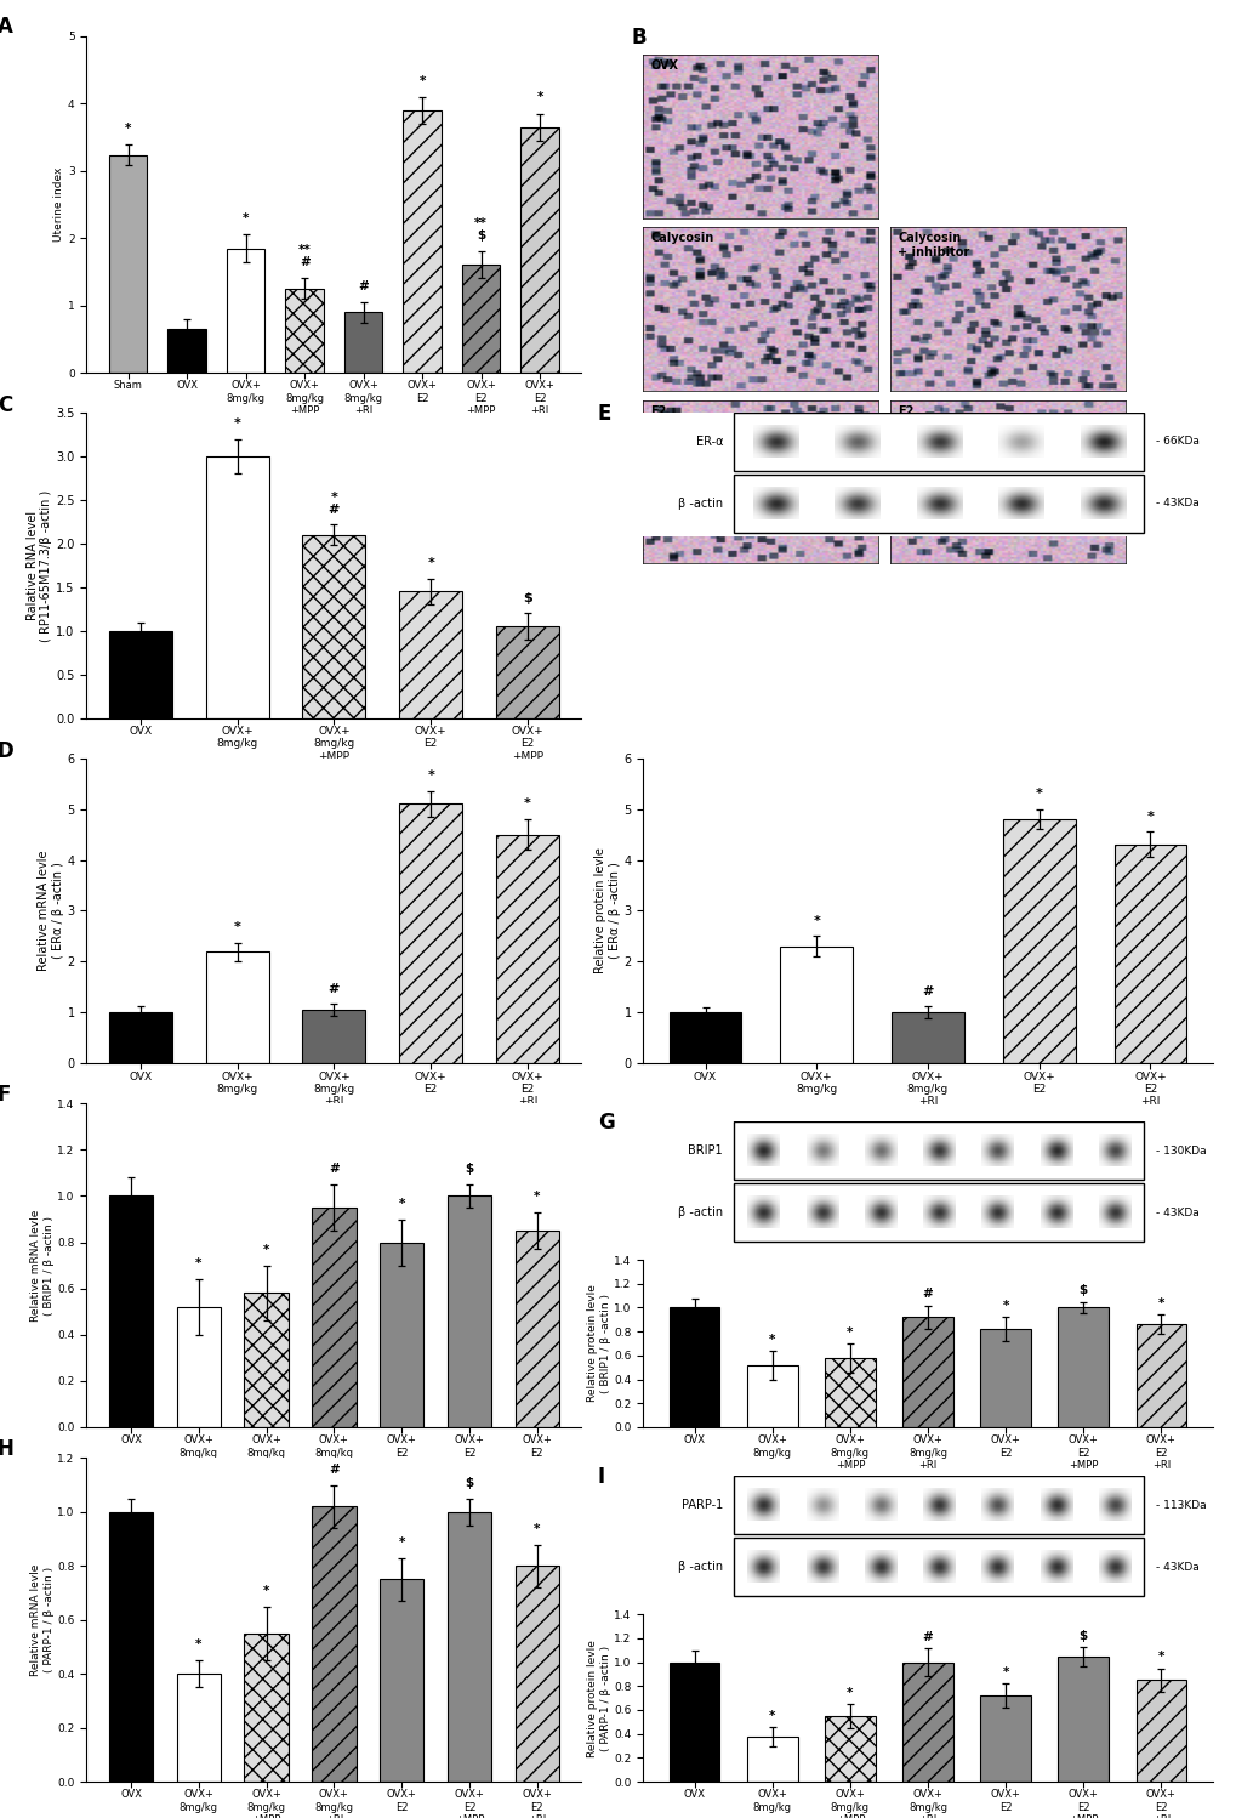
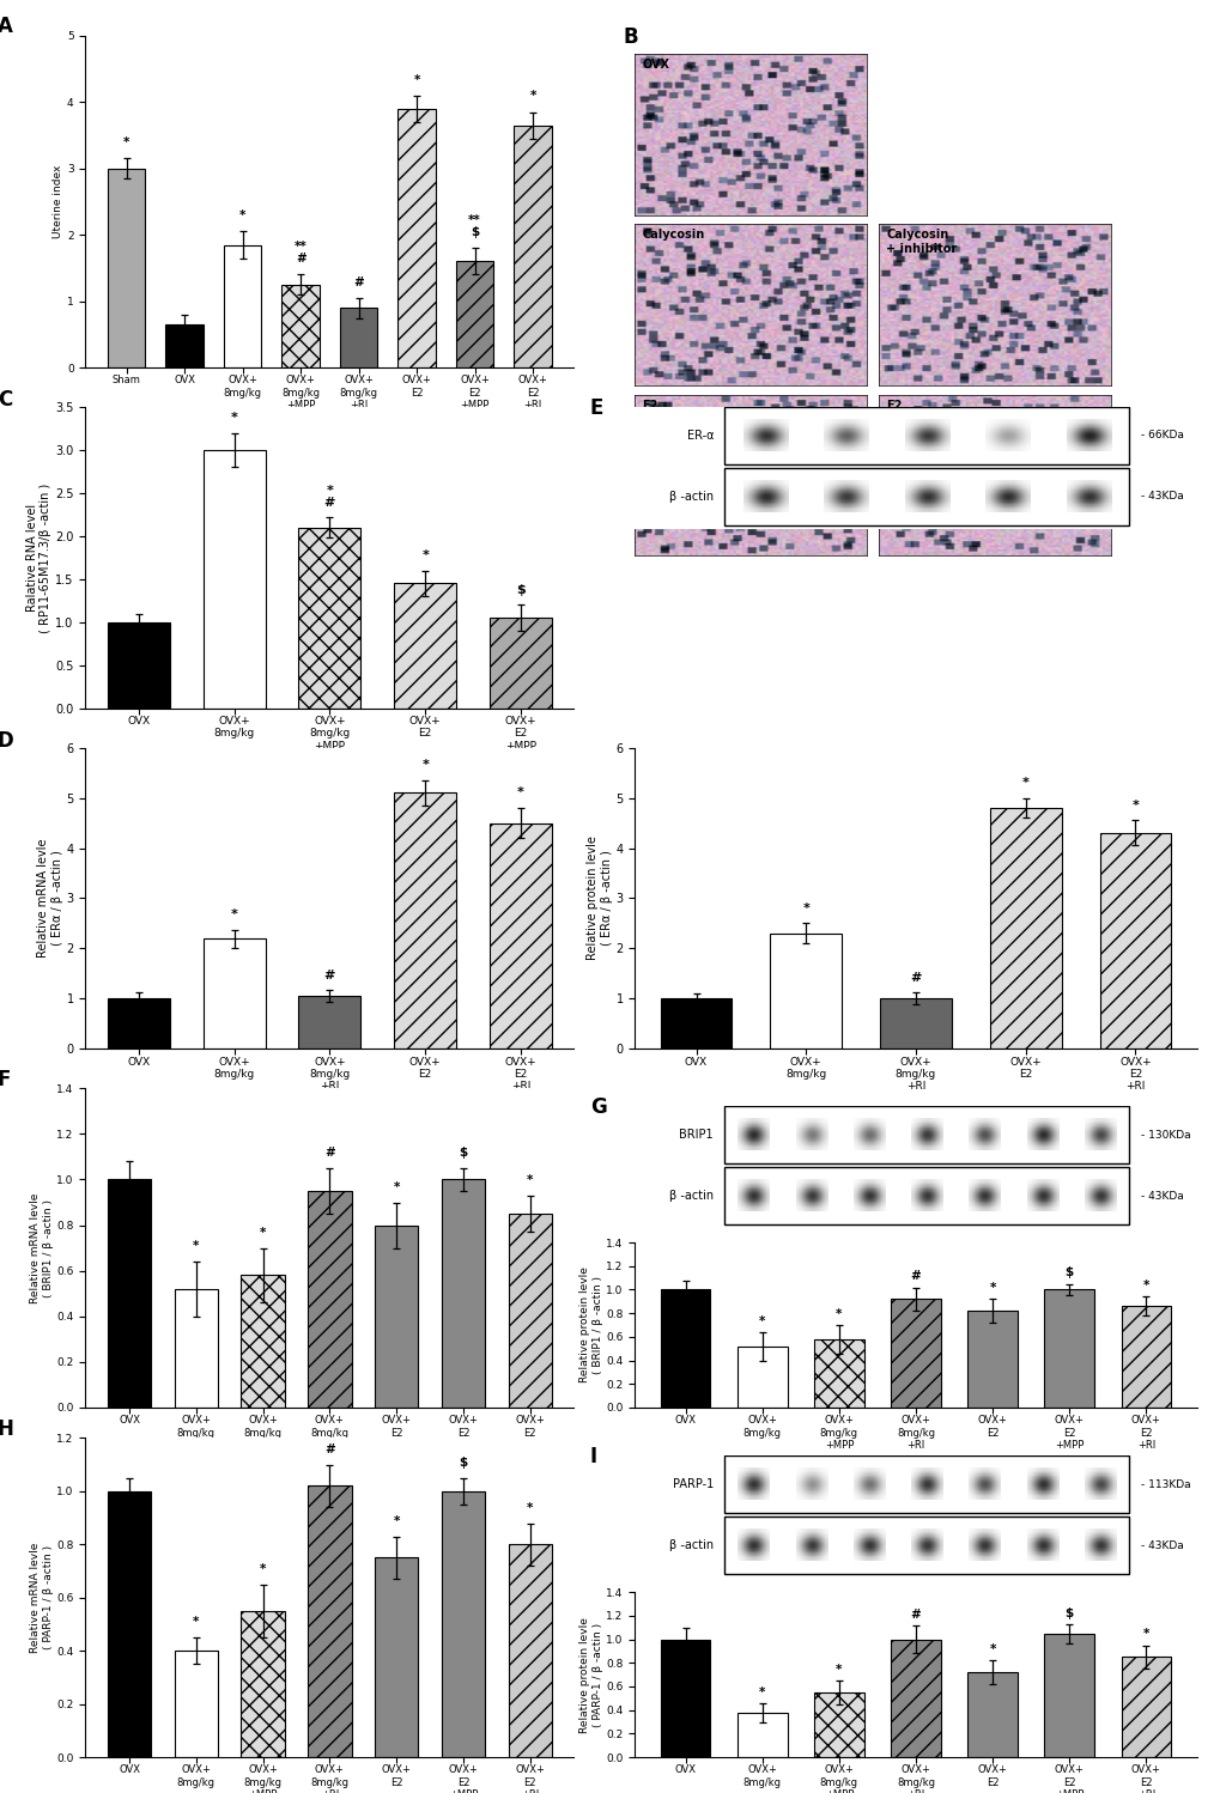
Sham: 3.24 -> 3.00
